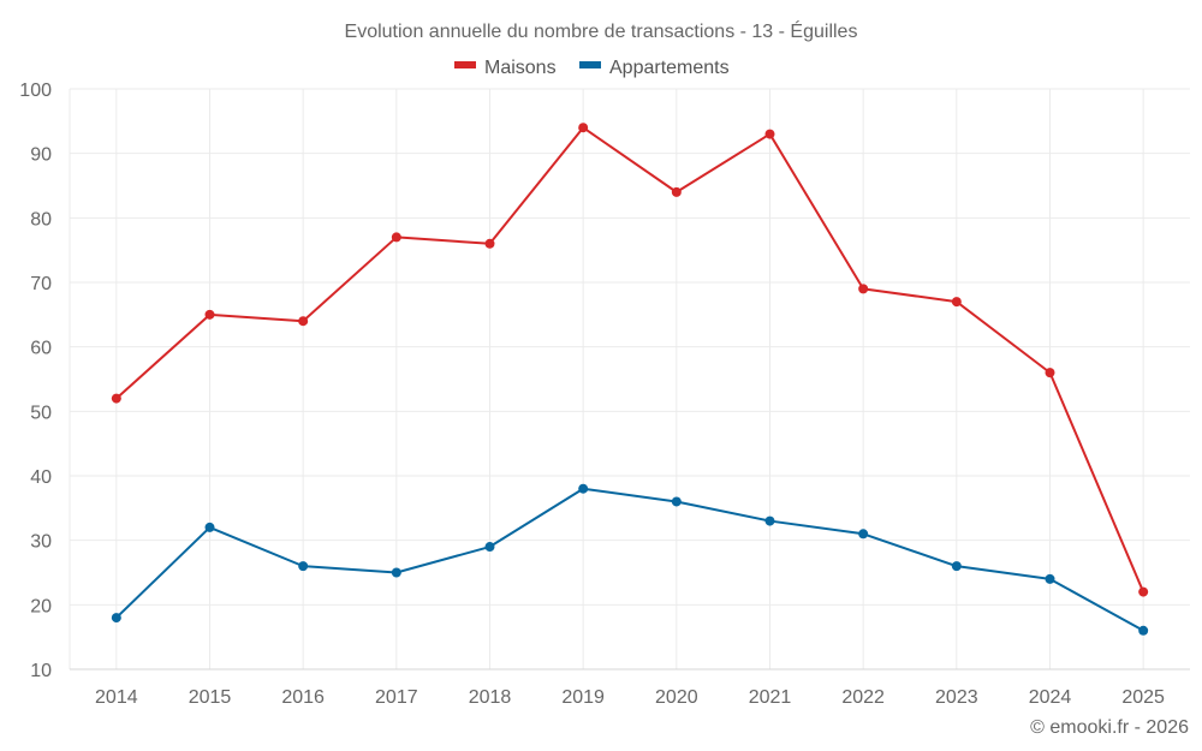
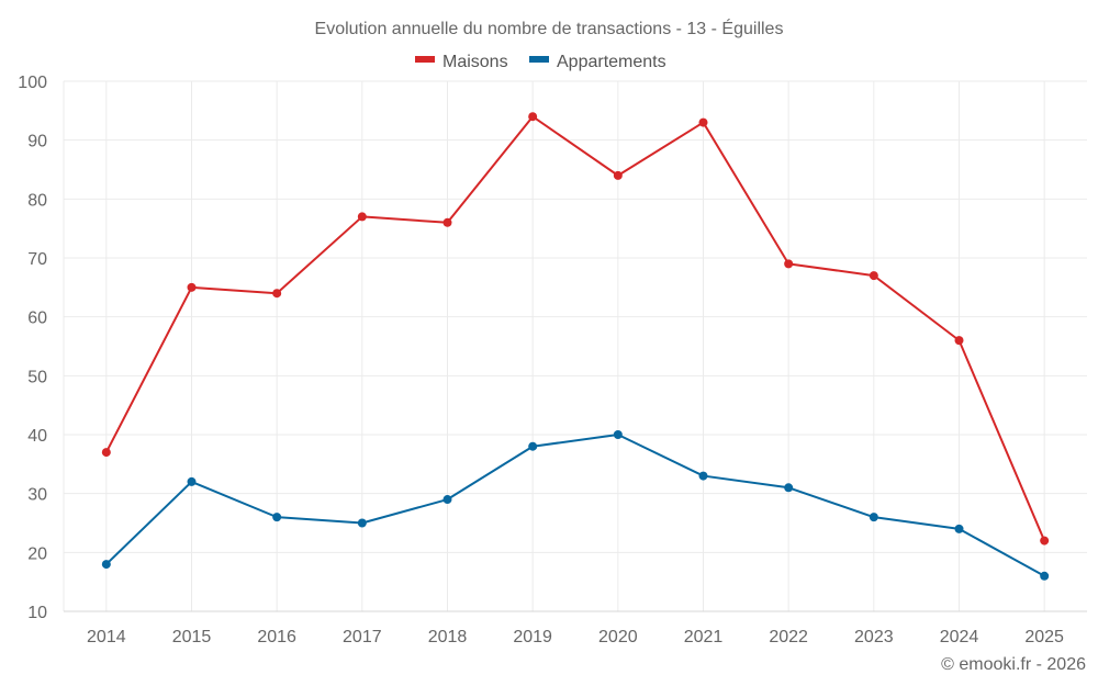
Maisons/2014: 52 -> 37
Appartements/2020: 36 -> 40
